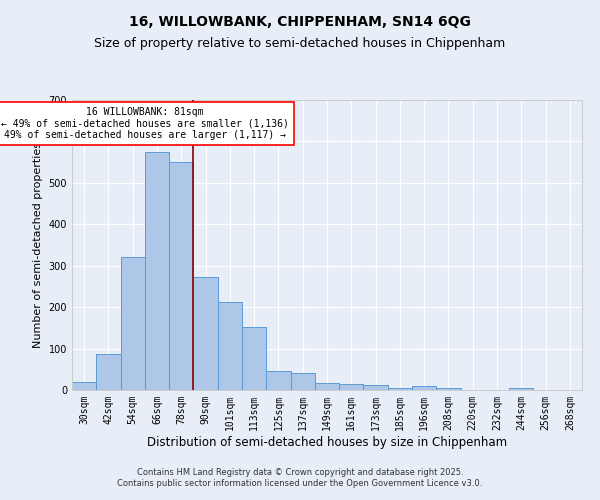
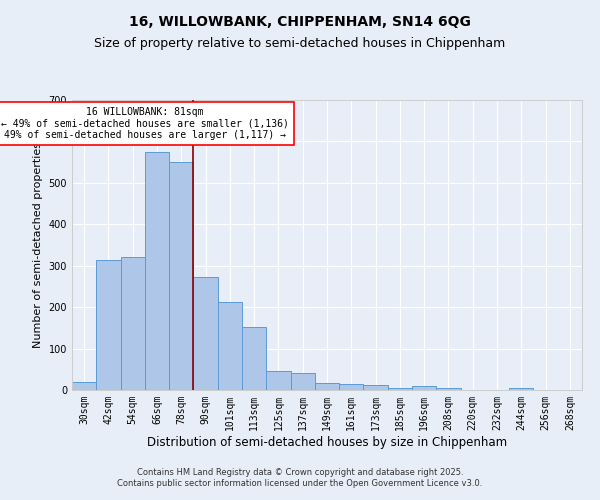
42sqm: 88 -> 315
